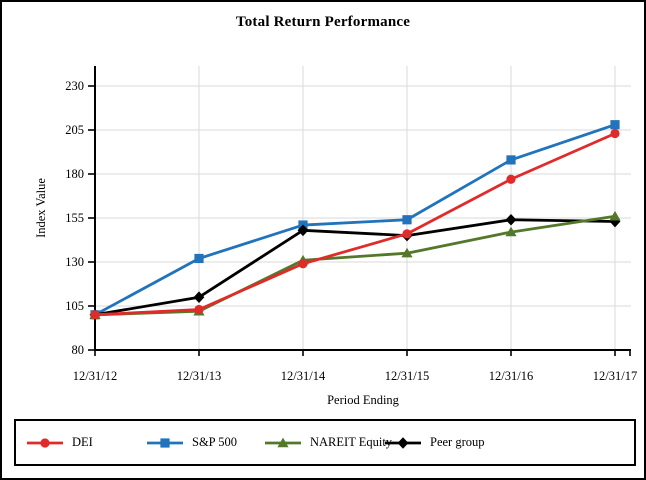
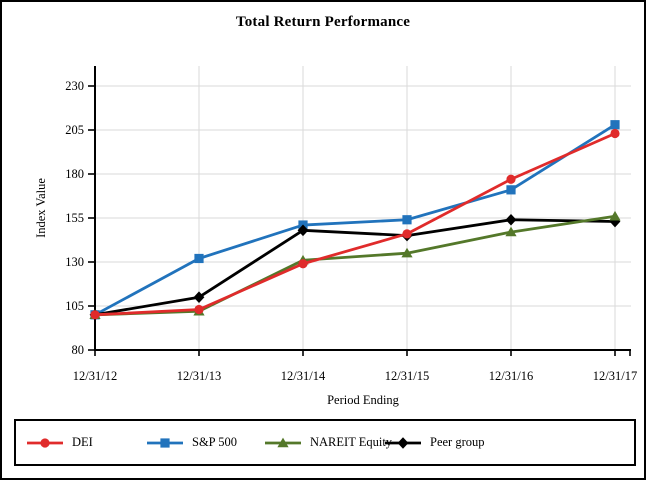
S&P 500/12/31/16: 188 -> 171
